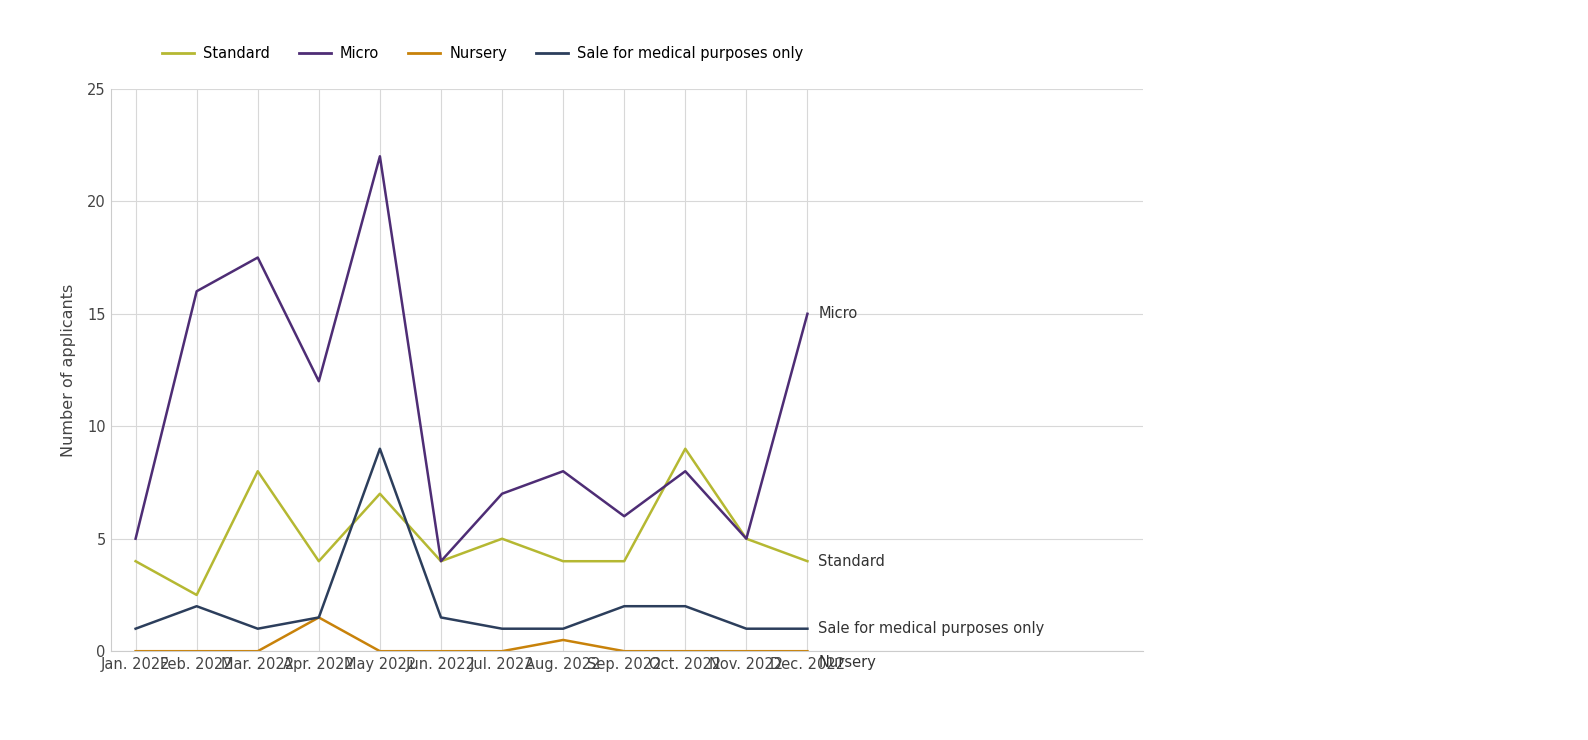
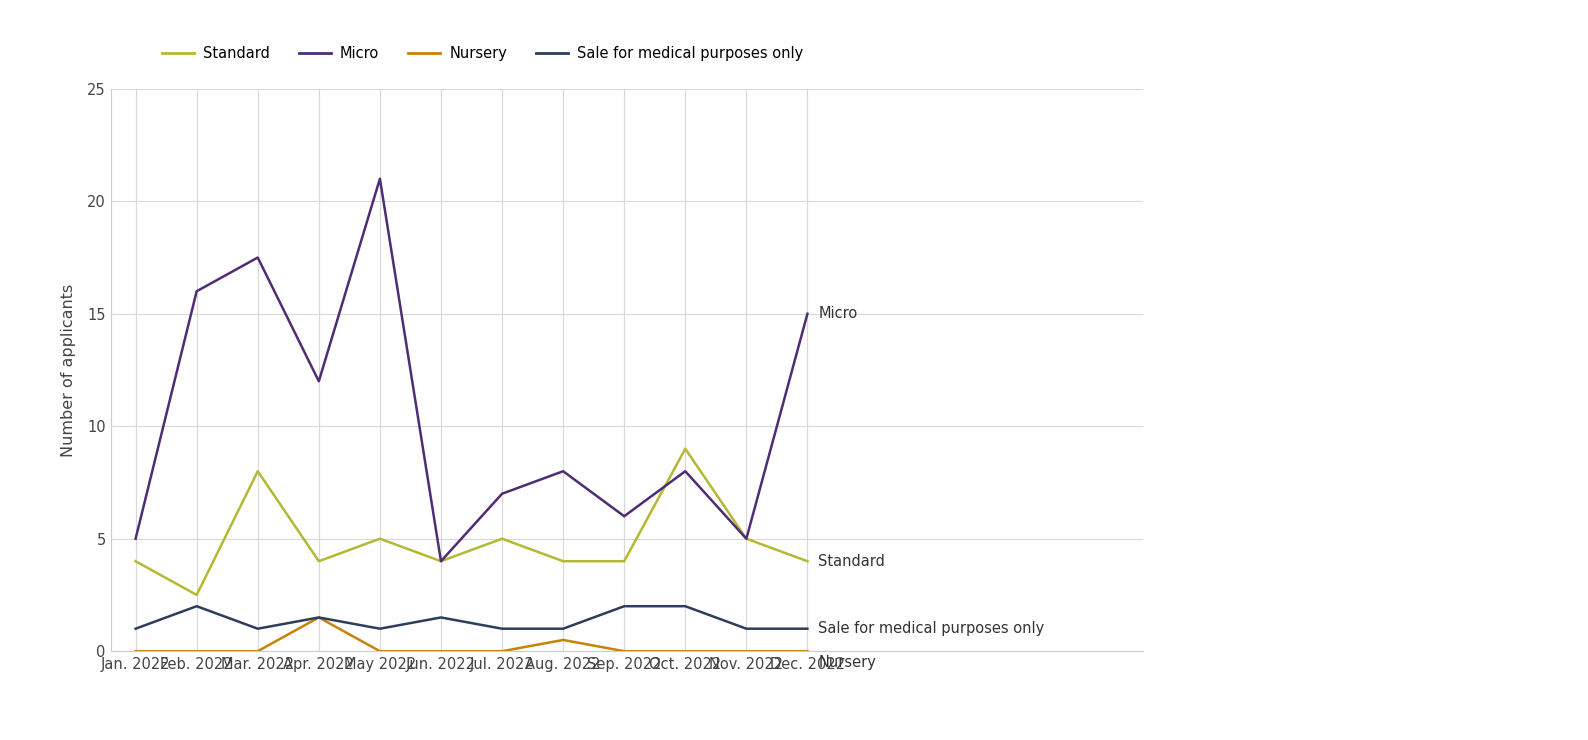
Standard/May 2022: 7.0 -> 5.0
Micro/May 2022: 22.0 -> 21.0
Sale for medical purposes only/May 2022: 9.0 -> 1.0
